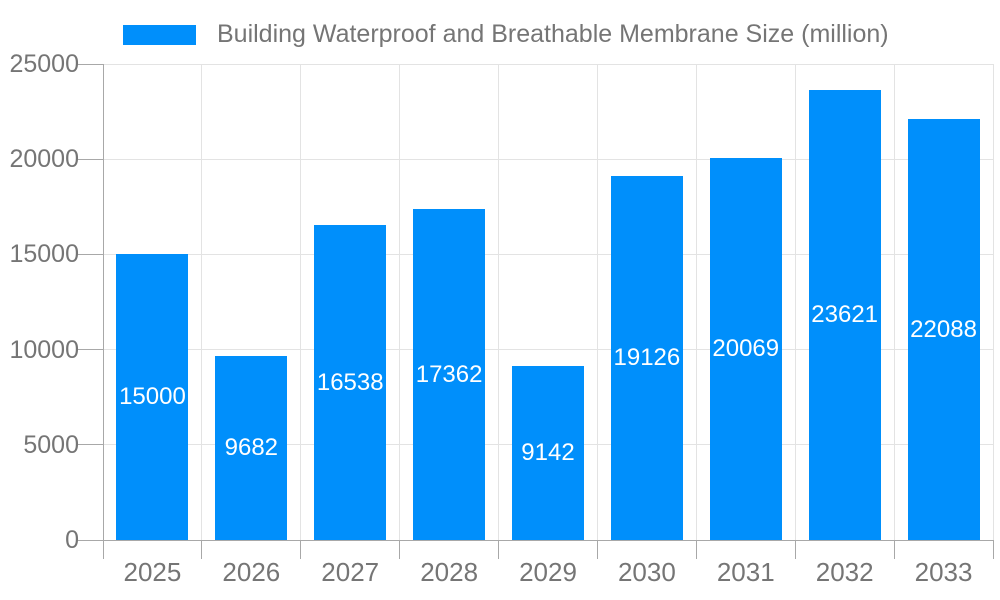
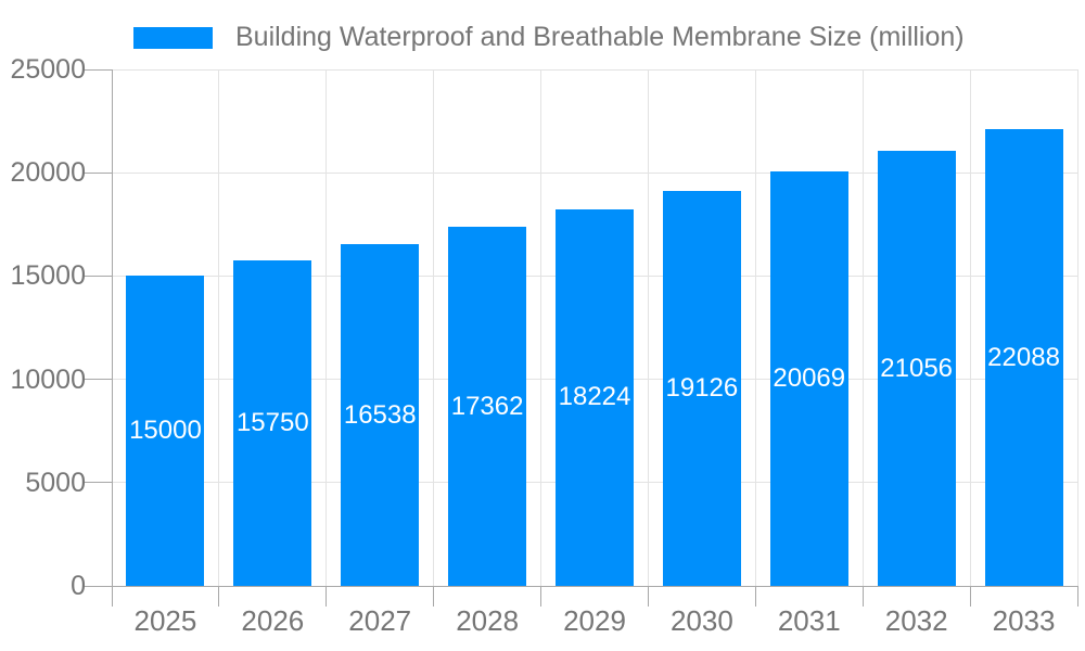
2026: 9682 -> 15750
2029: 9142 -> 18224
2032: 23621 -> 21056
